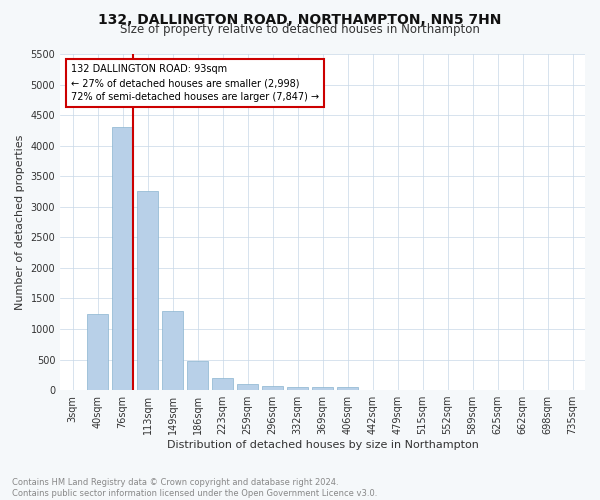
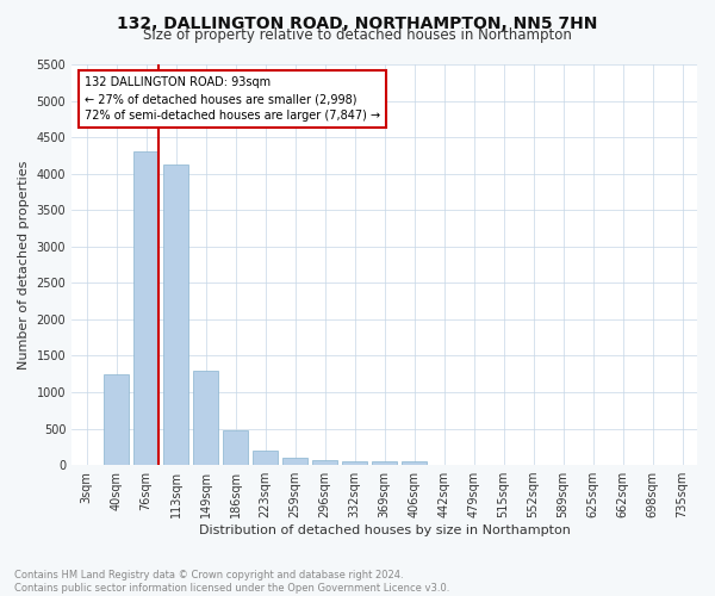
113sqm: 3250 -> 4120
